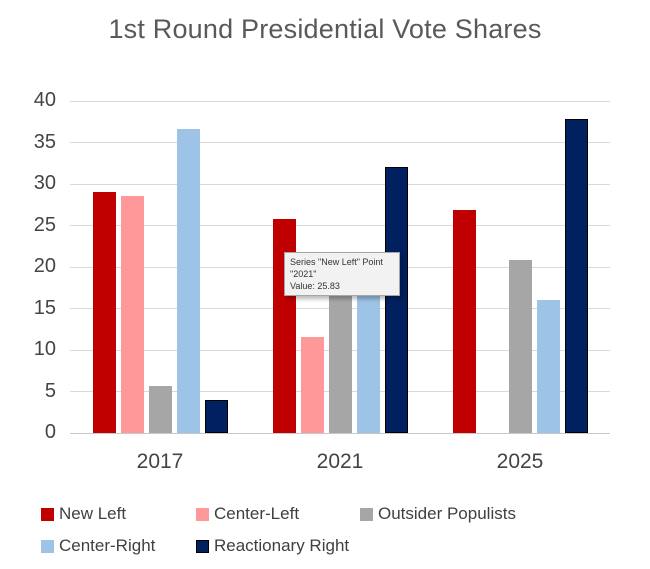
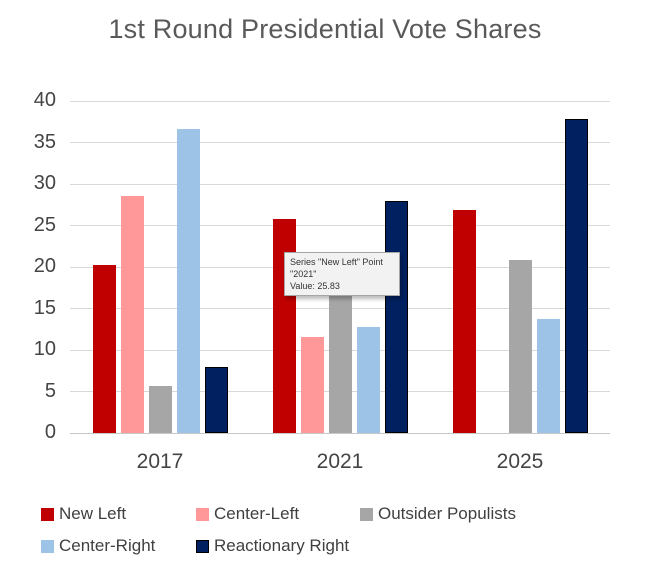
New Left/2017: 29 -> 20
Reactionary Right/2017: 4 -> 8
Center-Right/2021: 17 -> 13
Reactionary Right/2021: 32 -> 28
Center-Right/2025: 16 -> 14
